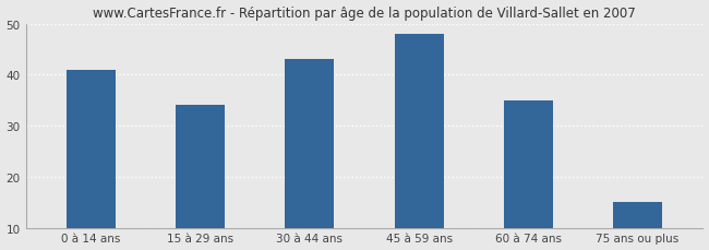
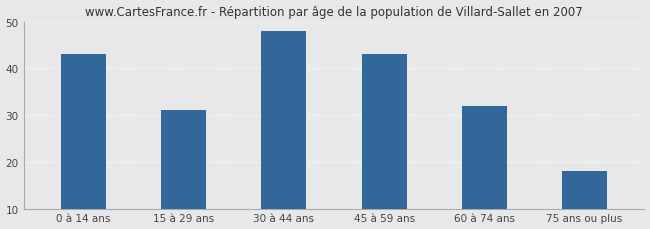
0 à 14 ans: 41 -> 43
15 à 29 ans: 34 -> 31
30 à 44 ans: 43 -> 48
45 à 59 ans: 48 -> 43
60 à 74 ans: 35 -> 32
75 ans ou plus: 15 -> 18
